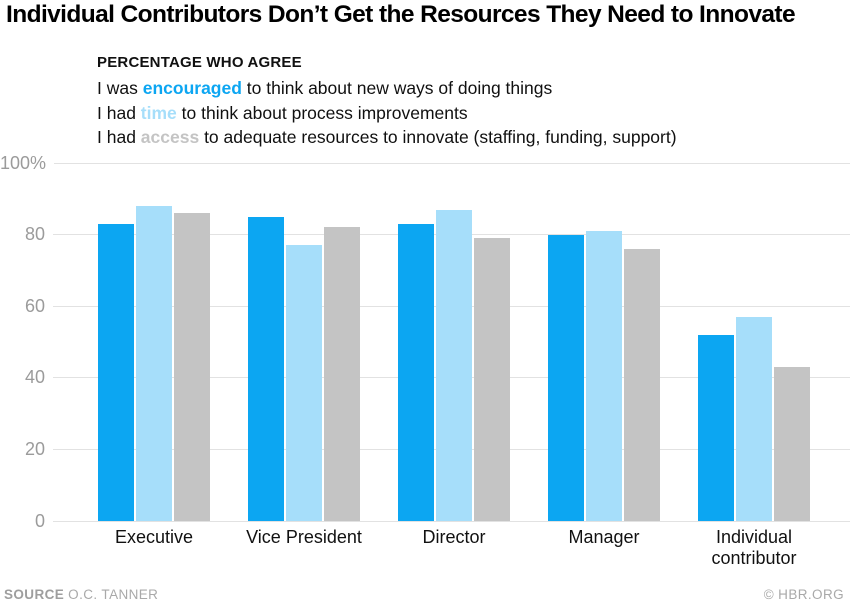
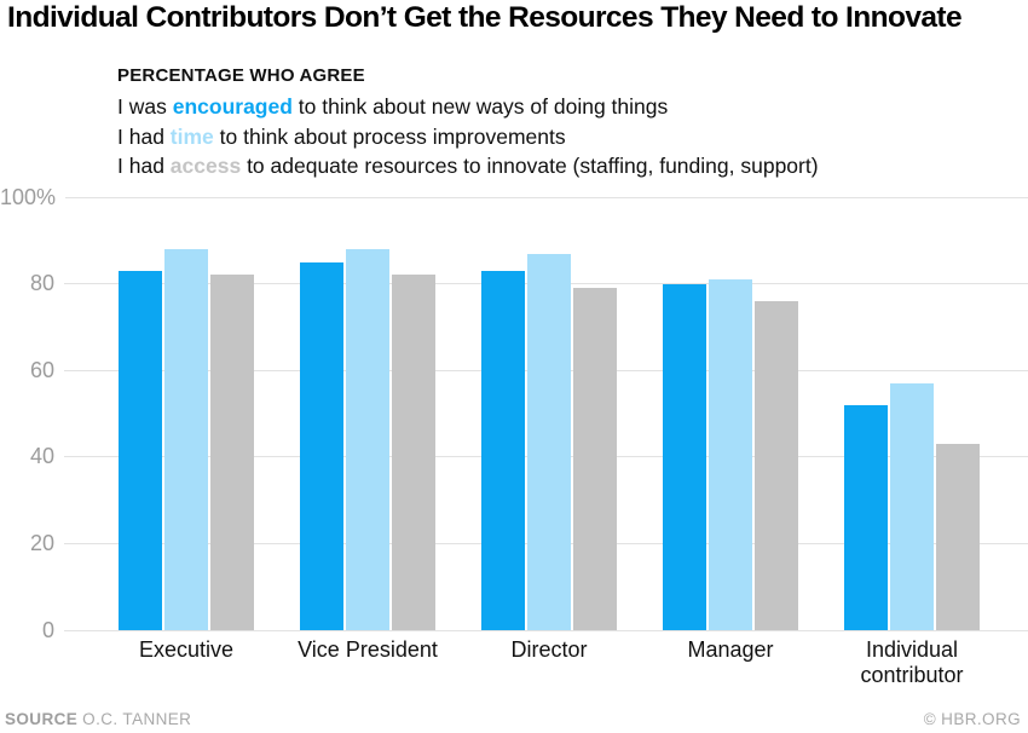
access/Executive: 86% -> 82%
time/Vice President: 77% -> 88%
